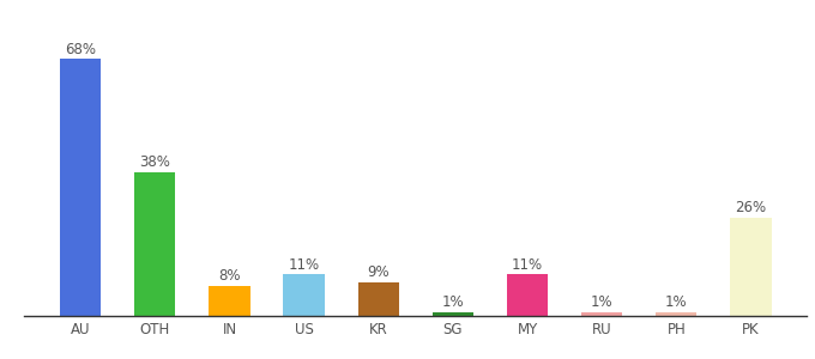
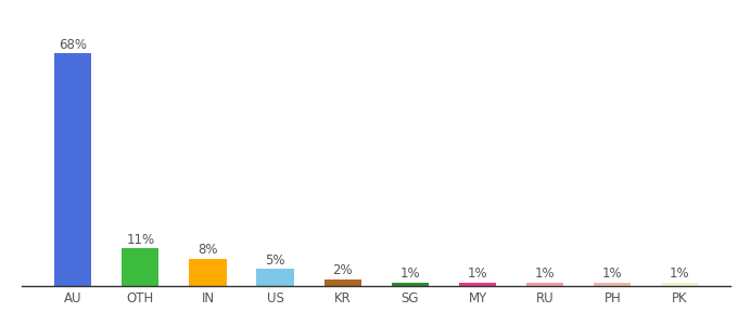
OTH: 38% -> 11%
US: 11% -> 5%
KR: 9% -> 2%
MY: 11% -> 1%
PK: 26% -> 1%
